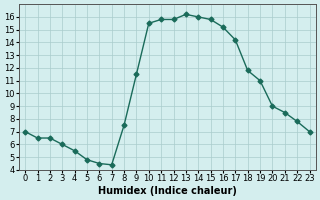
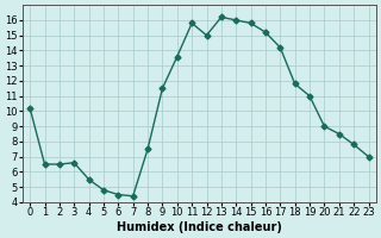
0: 7.0 -> 10.2
3: 6.0 -> 6.6
10: 15.5 -> 13.6
12: 15.8 -> 15.0
